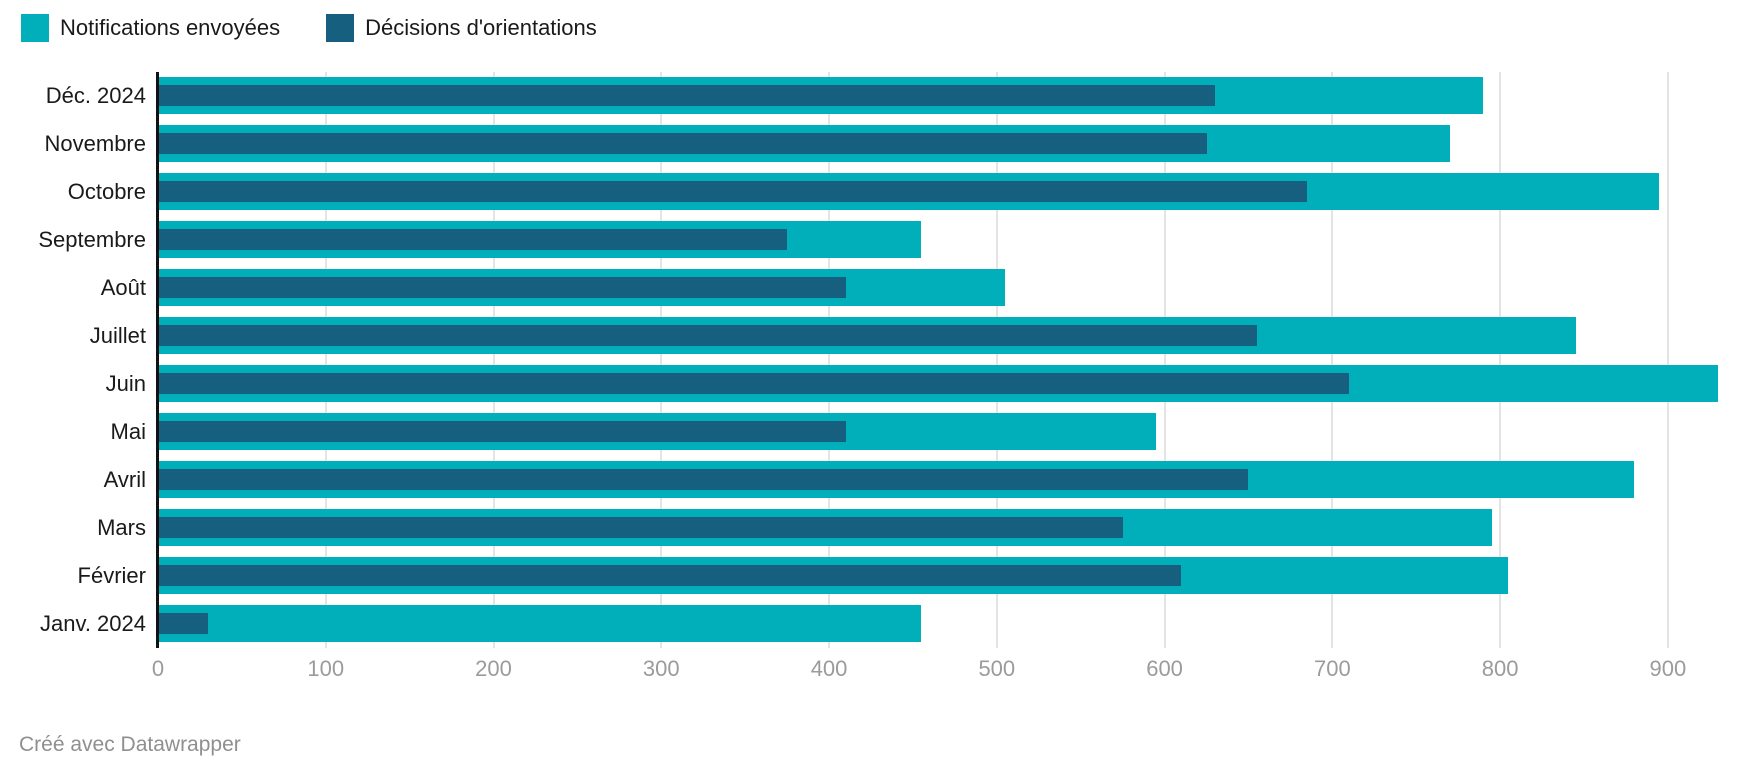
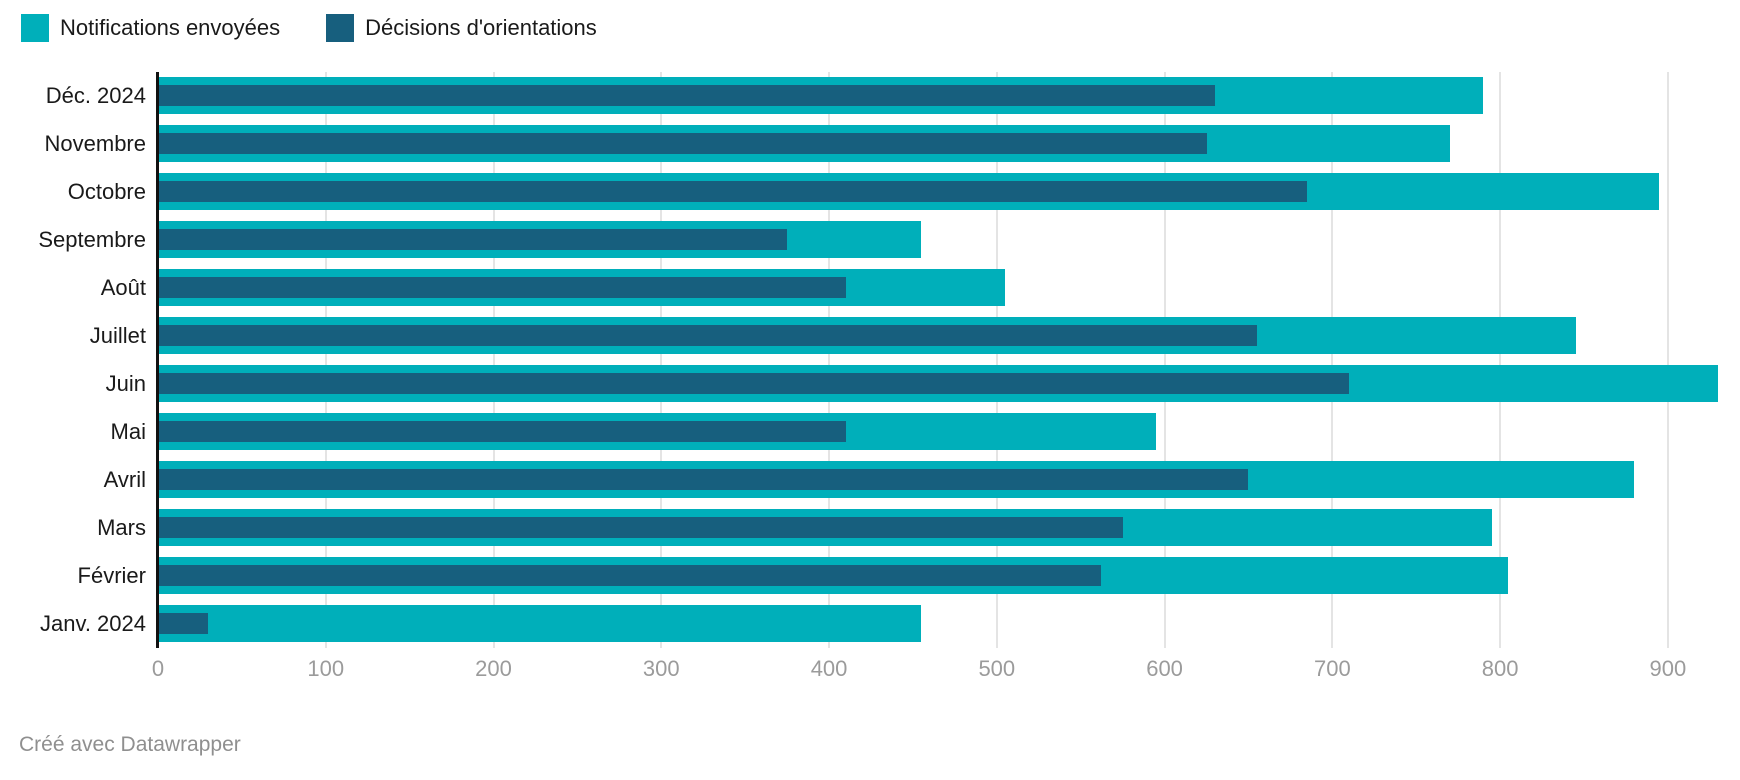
Décisions d'orientations/Février: 610 -> 562
